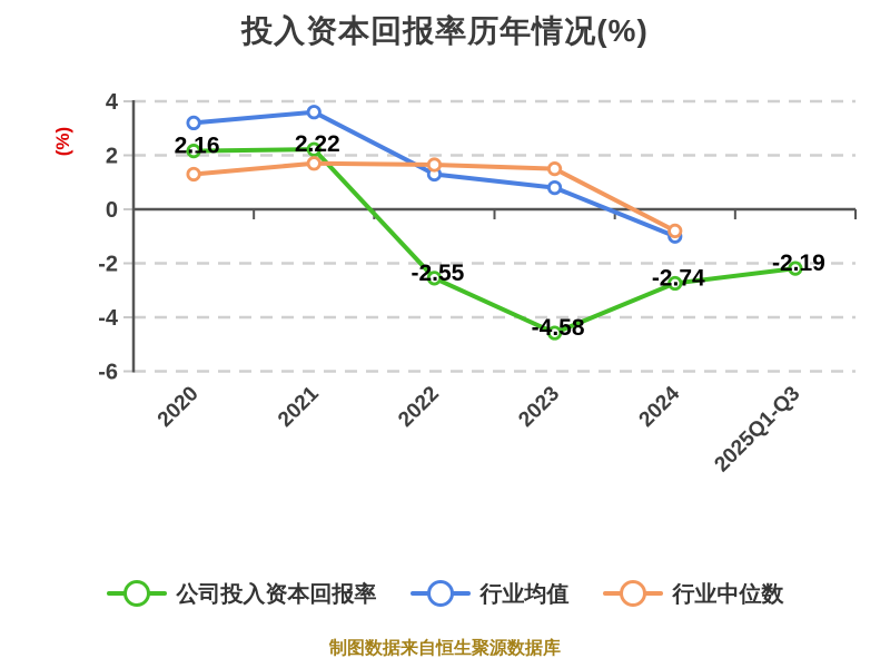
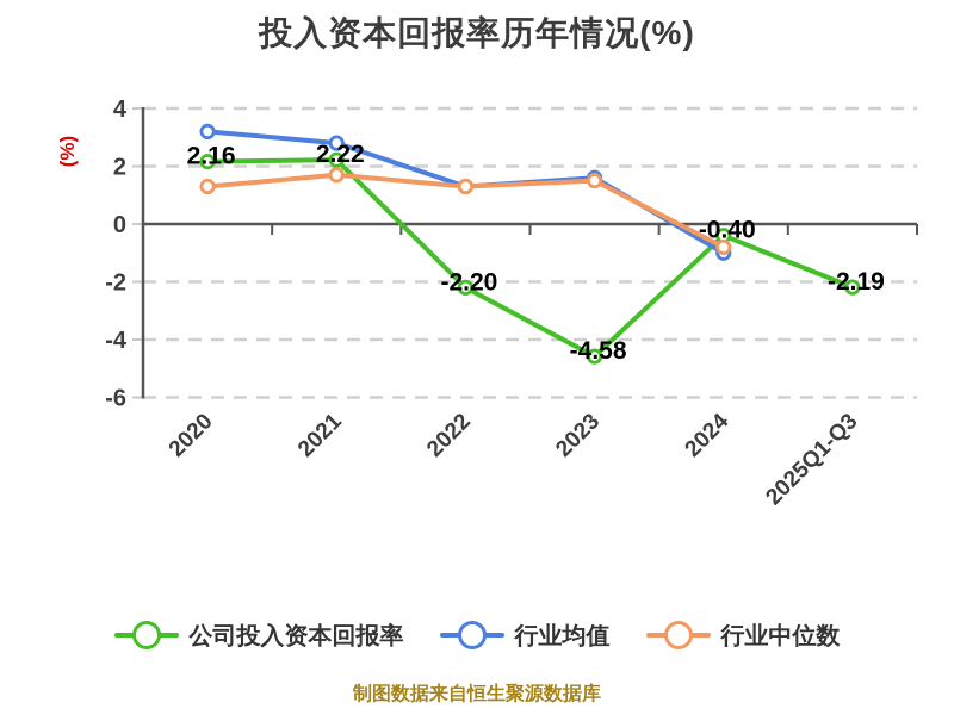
行业均值/2021: 3.6 -> 2.8
公司投入资本回报率/2022: -2.55 -> -2.20
行业中位数/2022: 1.6 -> 1.3
行业均值/2023: 0.8 -> 1.6
公司投入资本回报率/2024: -2.74 -> -0.40
